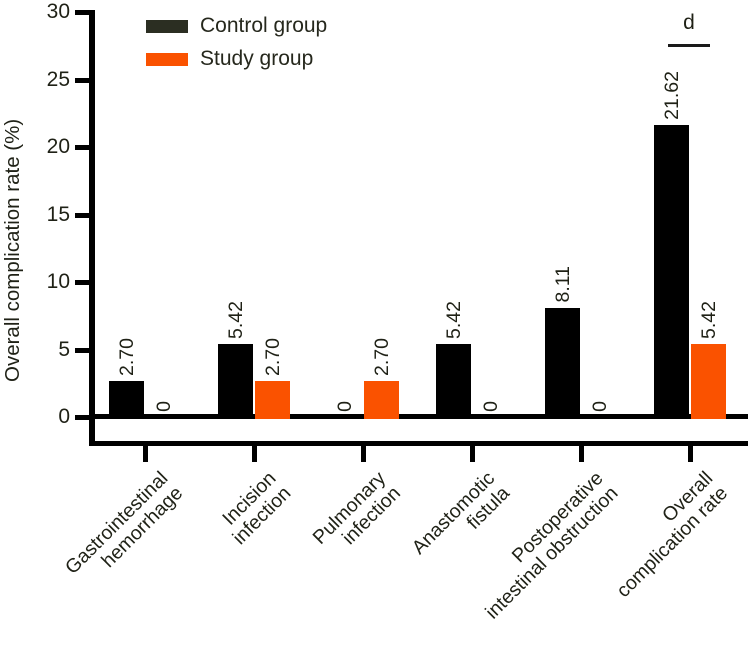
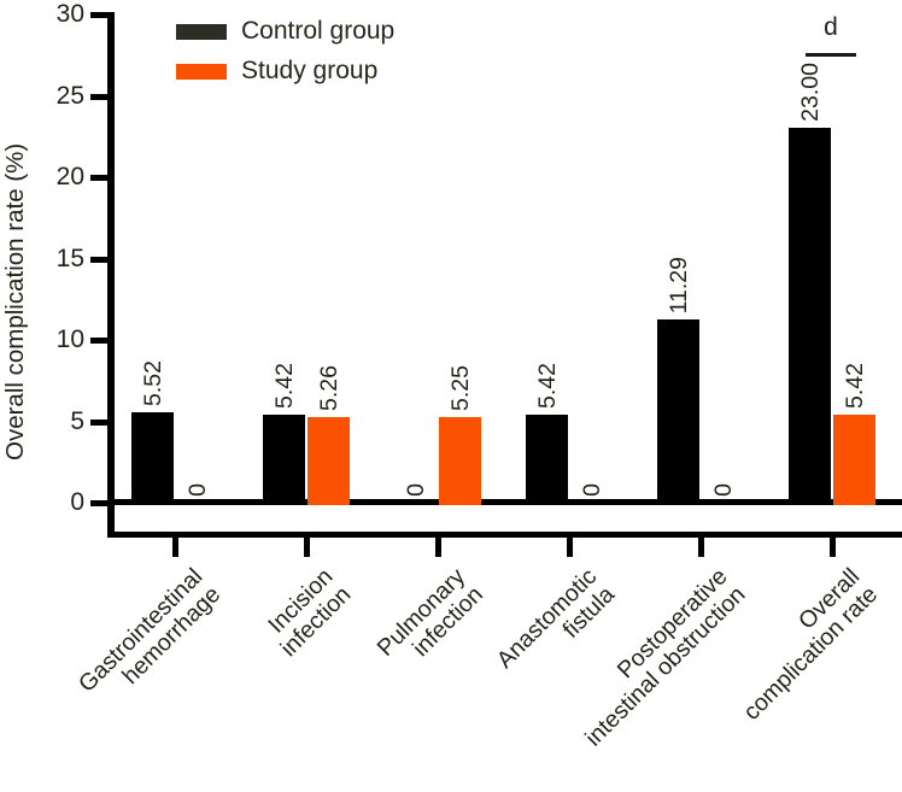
Control group/Gastrointestinal hemorrhage: 2.70 -> 5.52
Study group/Incision infection: 2.70 -> 5.26
Study group/Pulmonary infection: 2.70 -> 5.25
Control group/Postoperative intestinal obstruction: 8.11 -> 11.29
Control group/Overall complication rate: 21.62 -> 23.00
